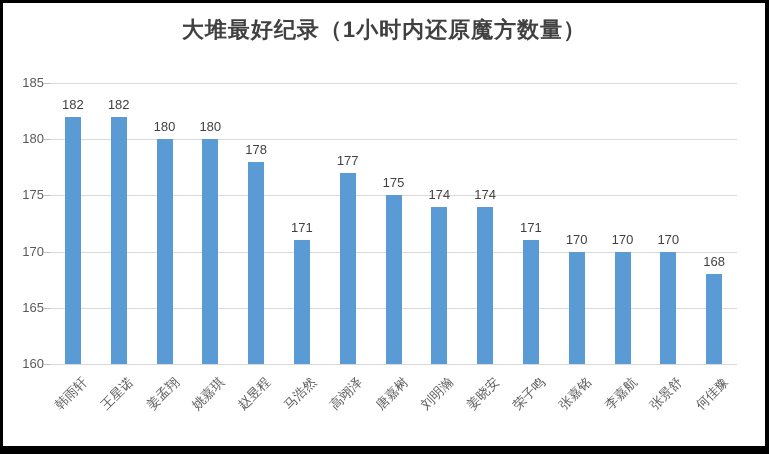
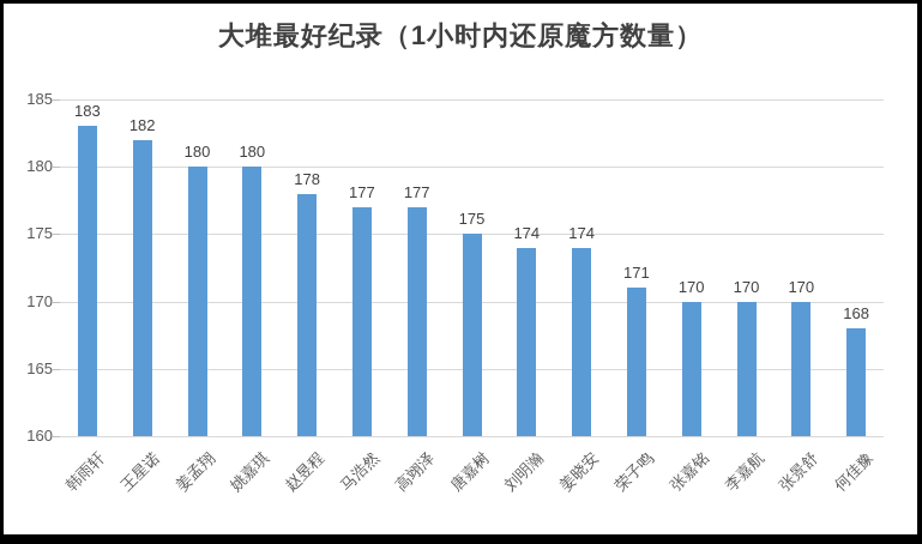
韩雨轩: 182 -> 183
马浩然: 171 -> 177
